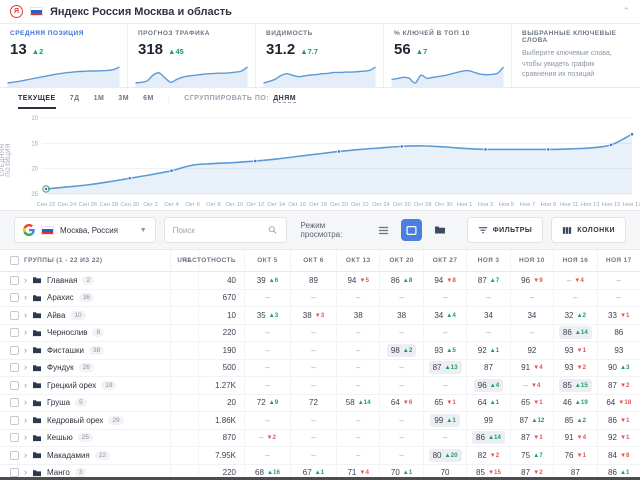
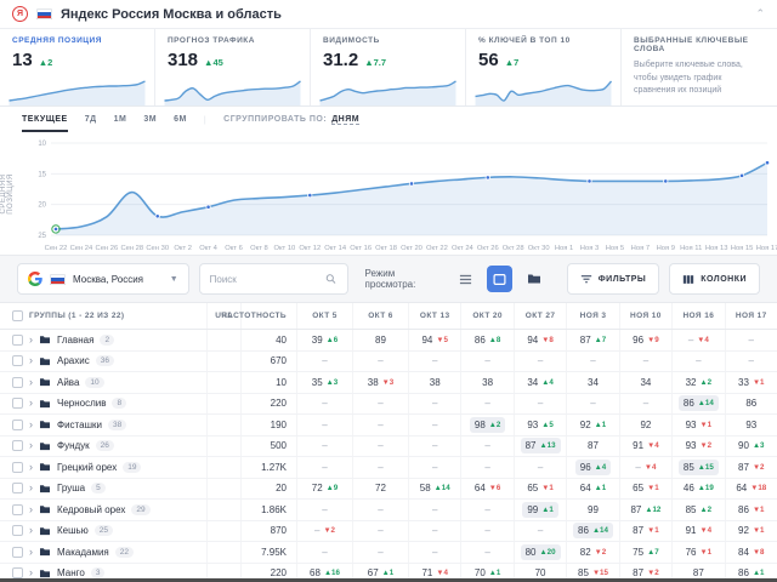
Сен 26: 23 -> 22
Сен 28: 23 -> 18
